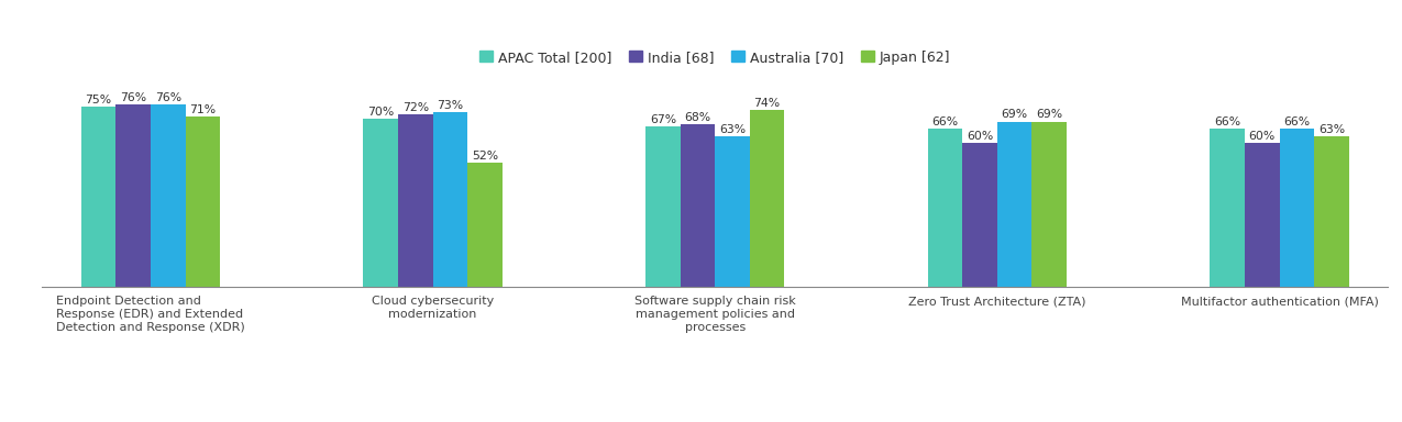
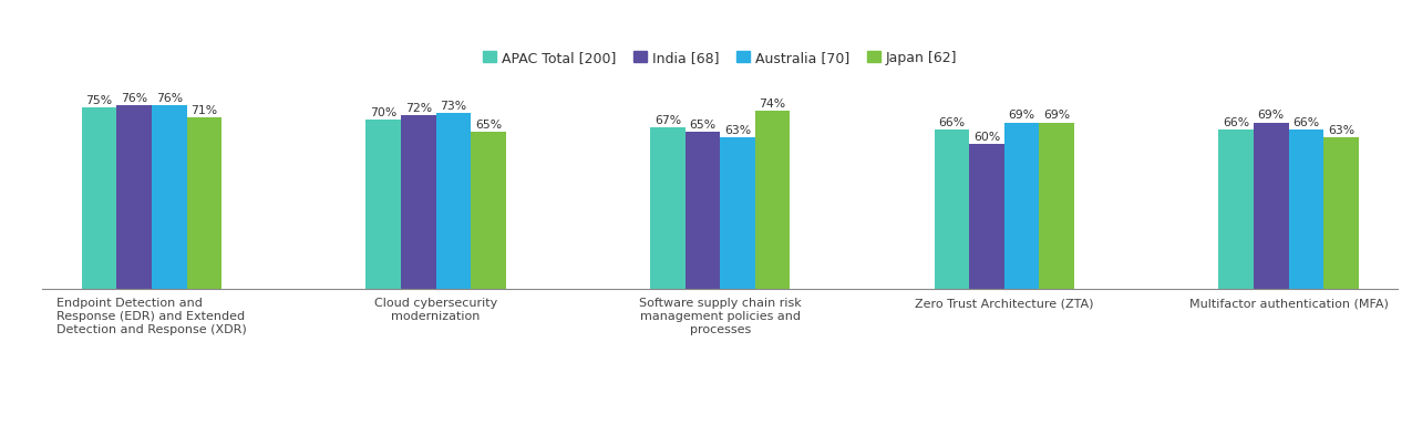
Japan [62]/Cloud cybersecurity modernization: 52% -> 65%
India [68]/Software supply chain risk management policies and processes: 68% -> 65%
India [68]/Multifactor authentication (MFA): 60% -> 69%
